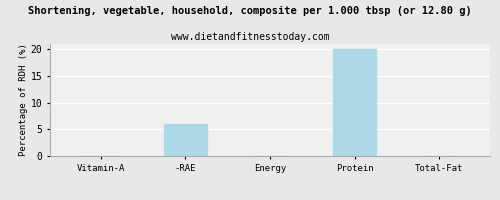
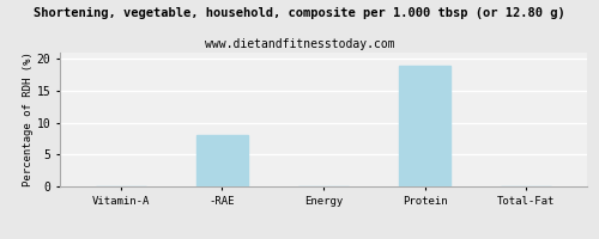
-RAE: 6 -> 8
Protein: 20 -> 19
